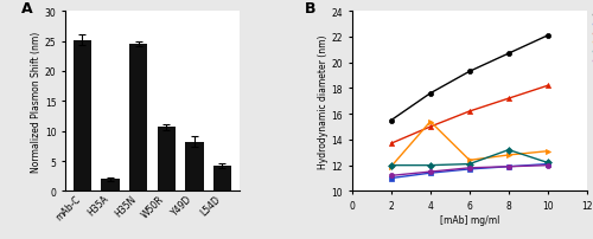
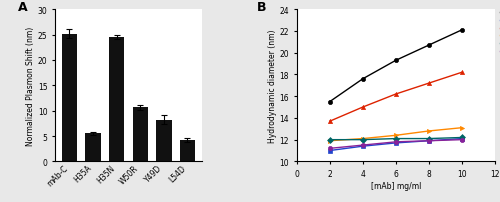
H35A: 2.0 -> 5.5
W50R/4: 15.4 -> 12.1
Y49D/8: 13.2 -> 12.1
